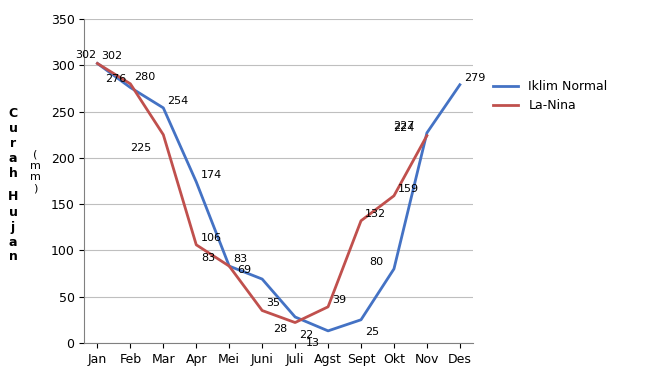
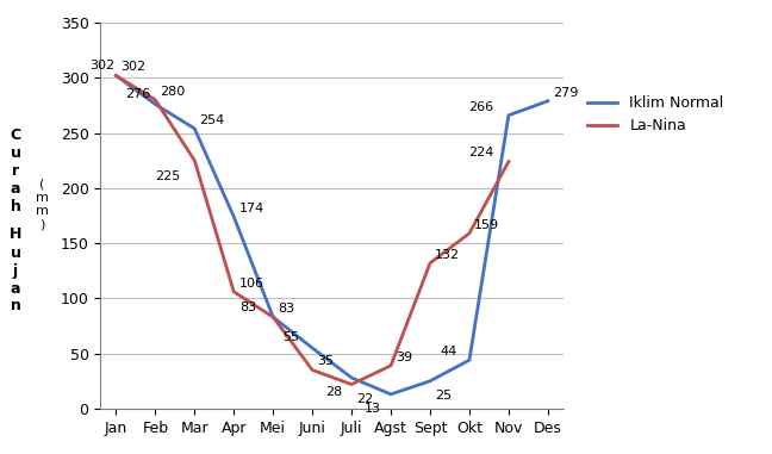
Iklim Normal/Juni: 69 -> 55
Iklim Normal/Okt: 80 -> 44
Iklim Normal/Nov: 227 -> 266
